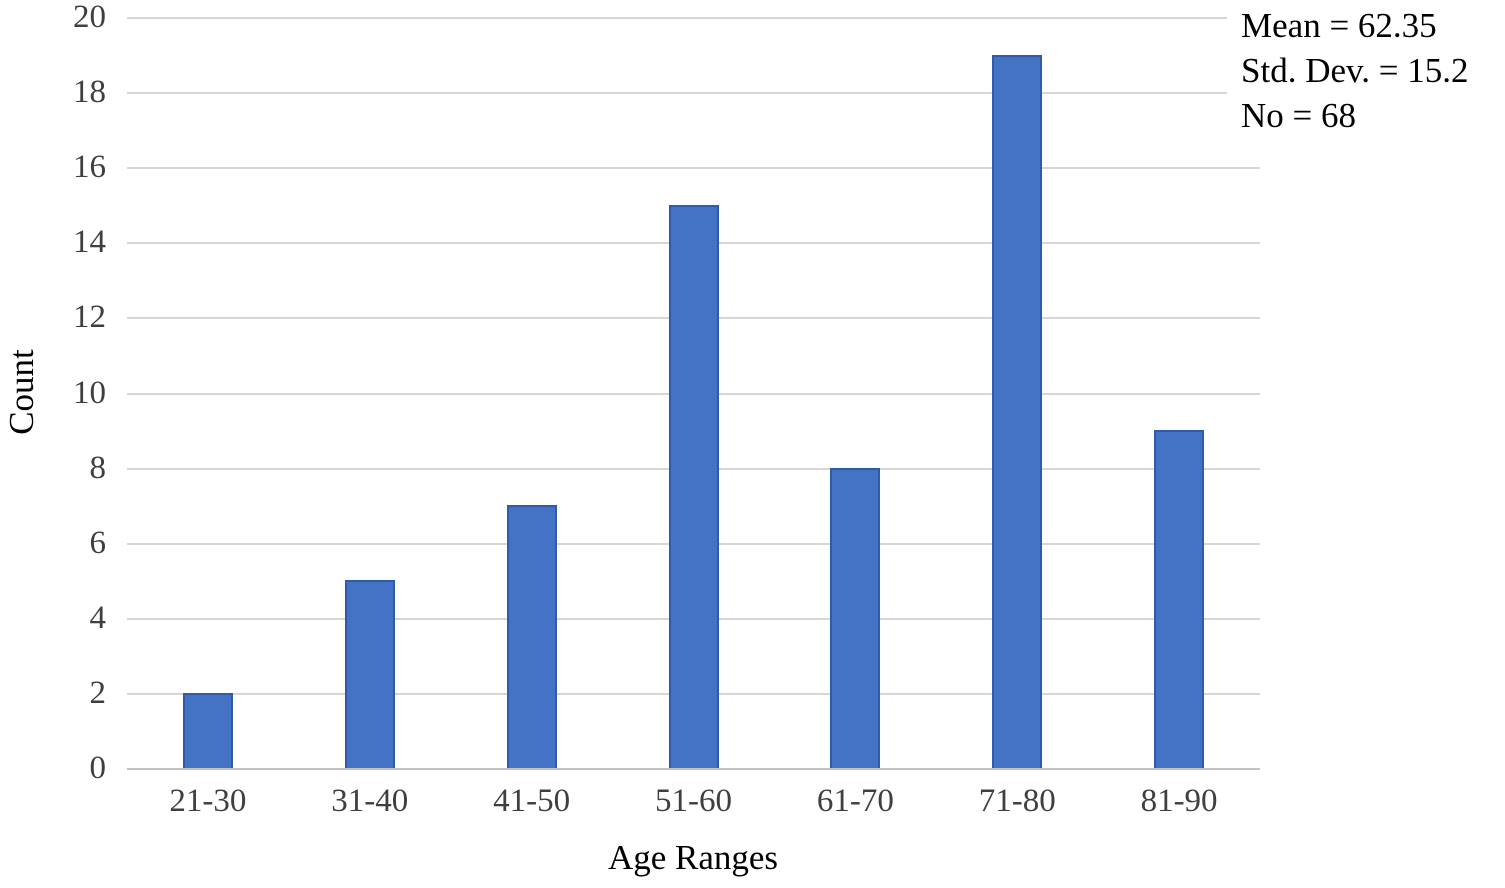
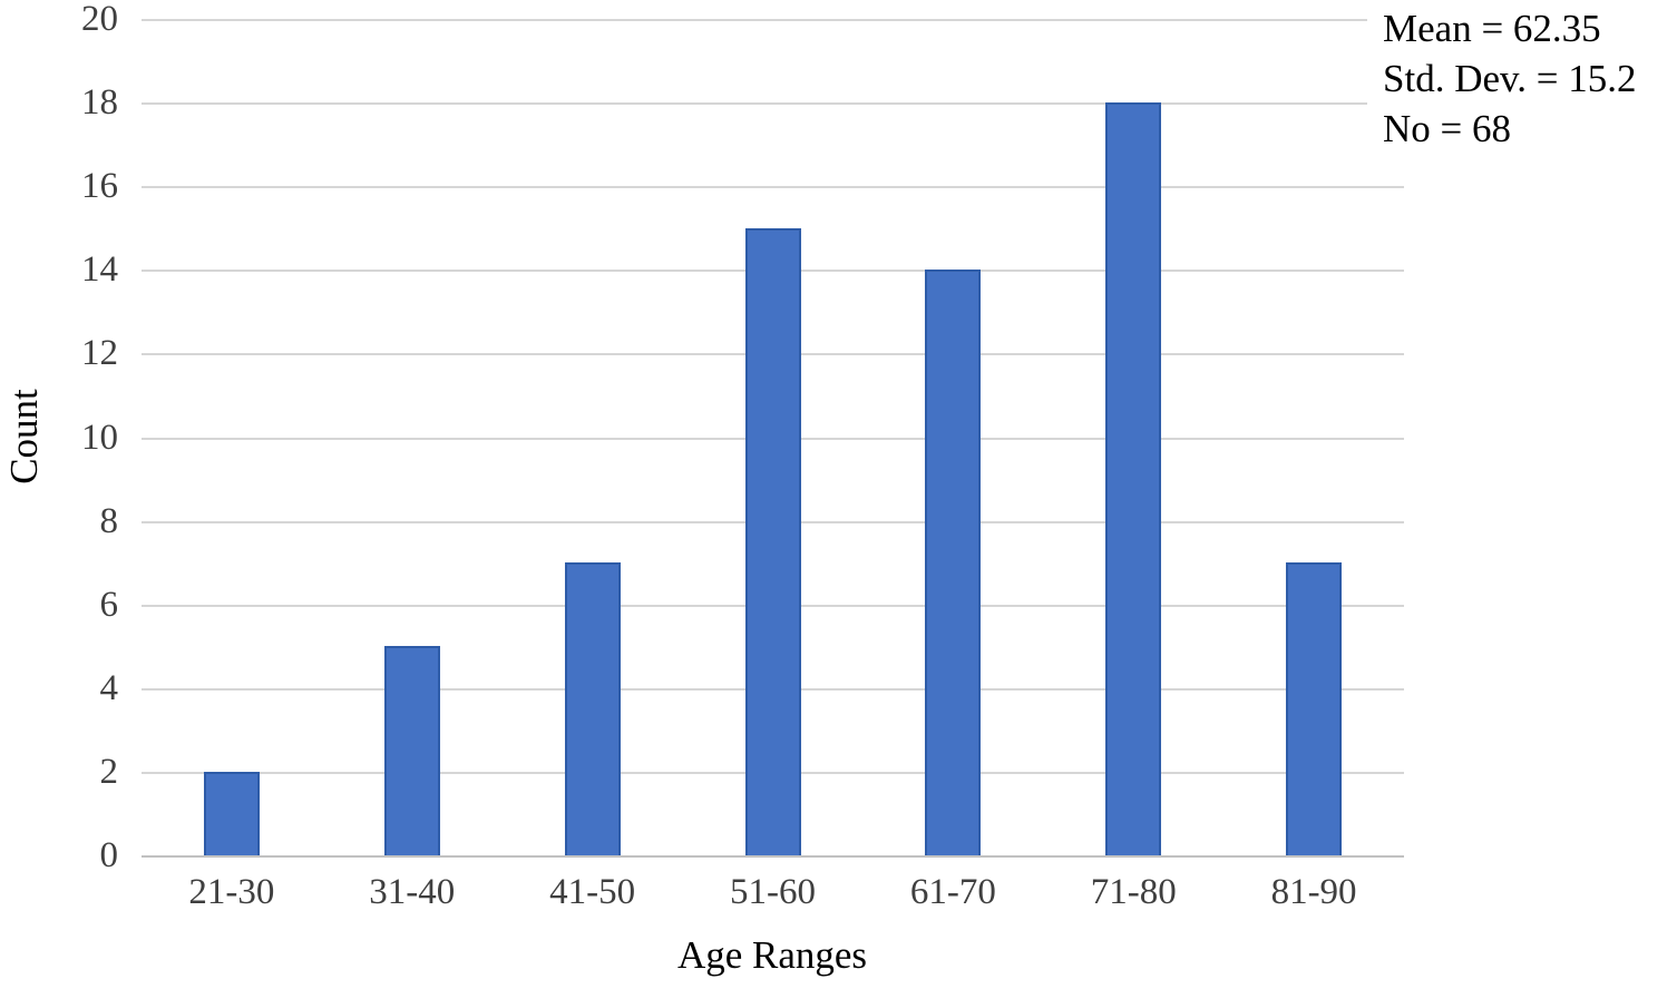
61-70: 8 -> 14
71-80: 19 -> 18
81-90: 9 -> 7
